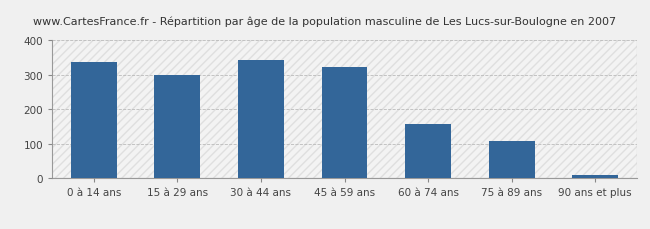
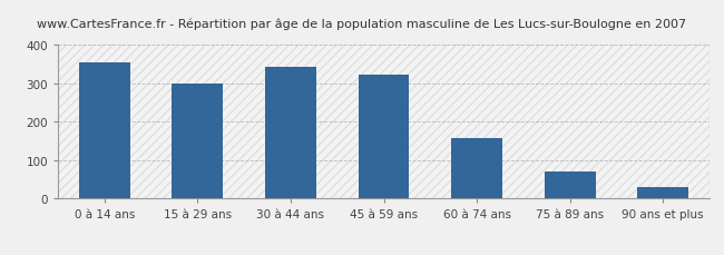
0 à 14 ans: 338 -> 355
75 à 89 ans: 108 -> 70
90 ans et plus: 10 -> 30
